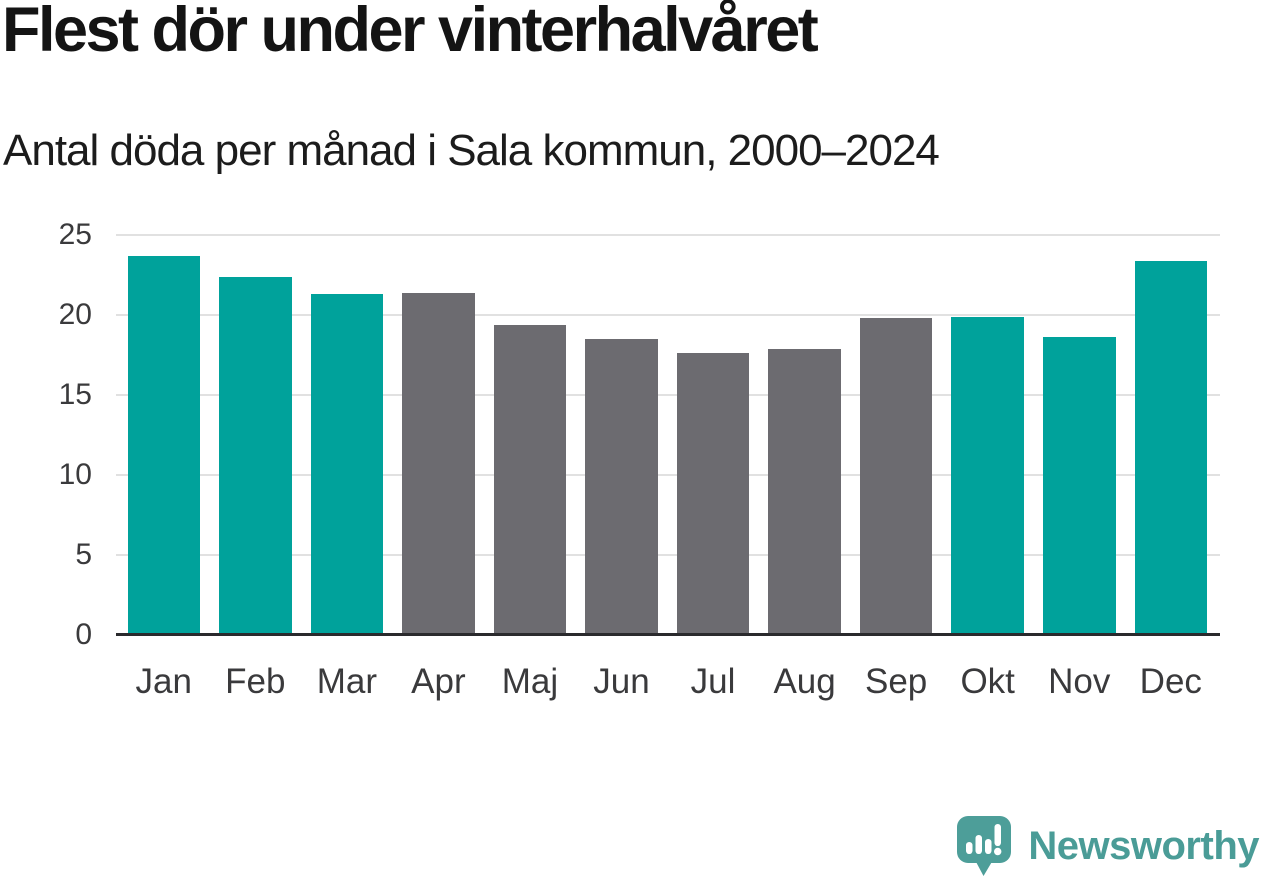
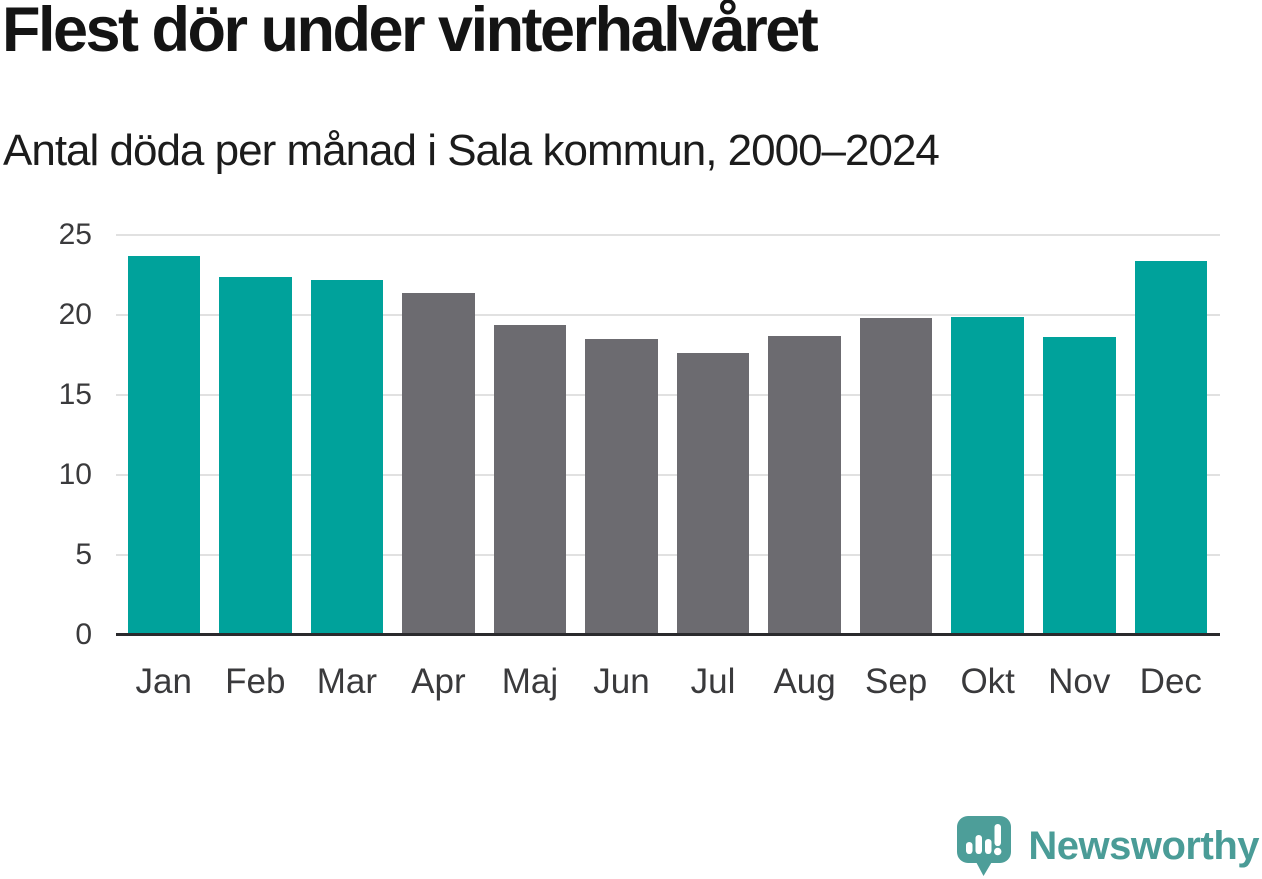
Mar: 21.3 -> 22.2
Aug: 17.9 -> 18.7
